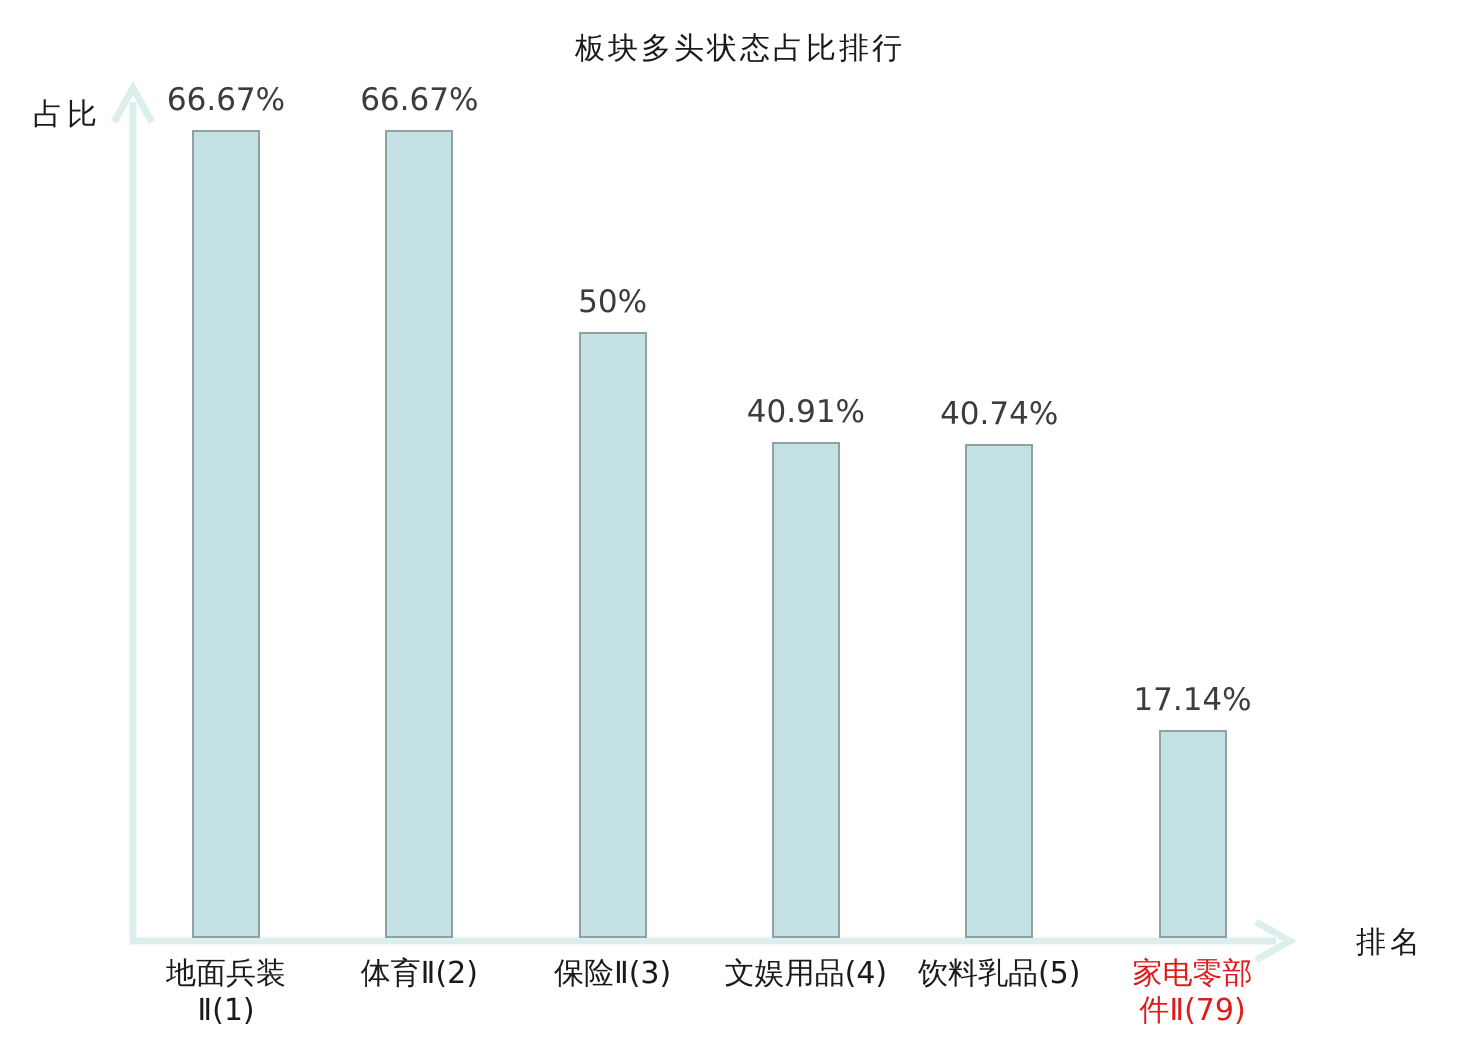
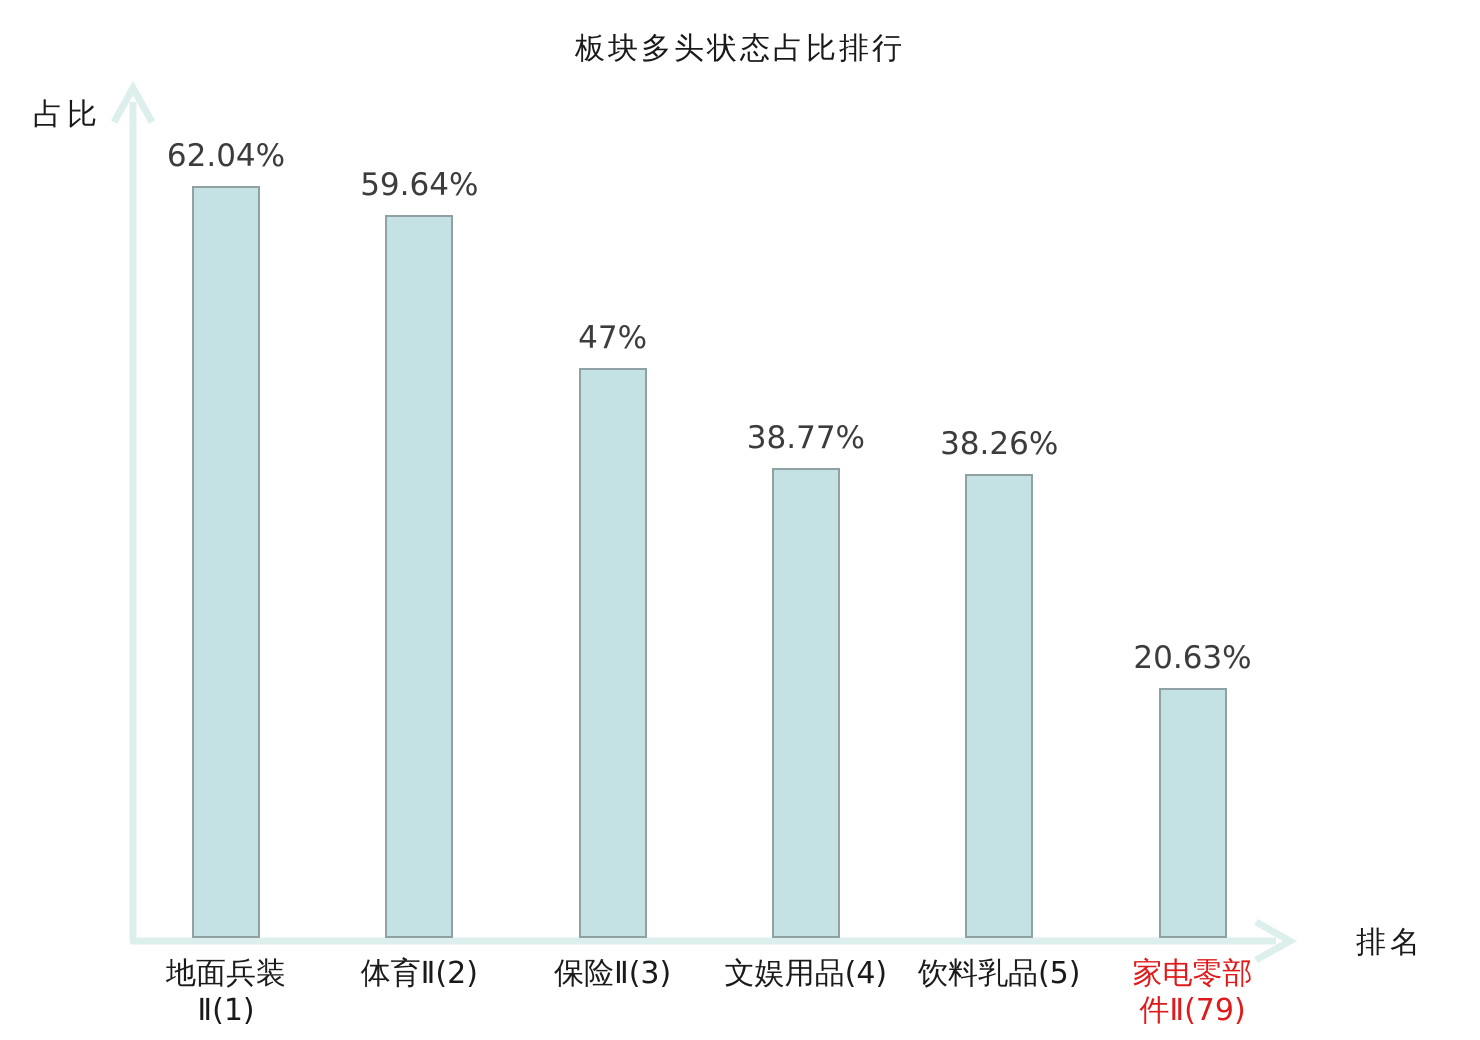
地面兵装Ⅱ(1): 66.67% -> 62.04%
体育Ⅱ(2): 66.67% -> 59.64%
保险Ⅱ(3): 50% -> 47%
文娱用品(4): 40.91% -> 38.77%
饮料乳品(5): 40.74% -> 38.26%
家电零部件Ⅱ(79): 17.14% -> 20.63%
